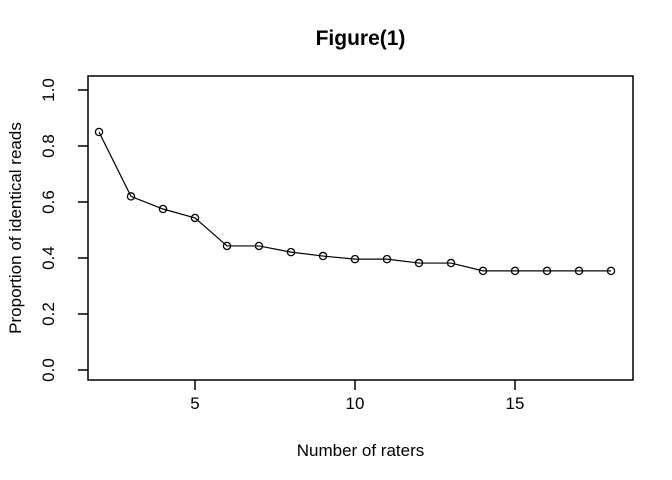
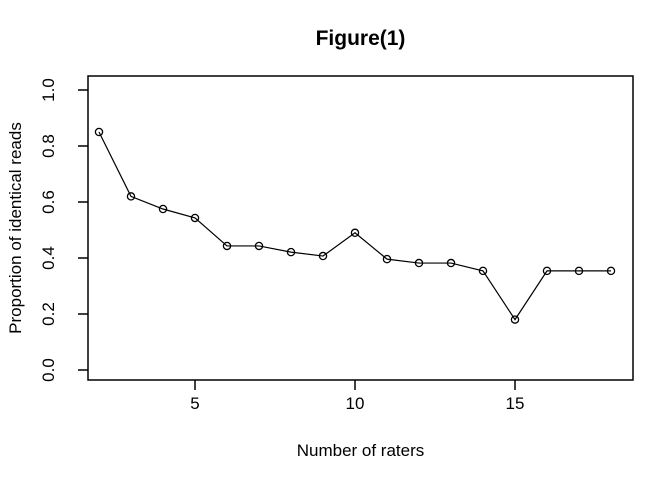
10: 0.40 -> 0.49
15: 0.35 -> 0.18
